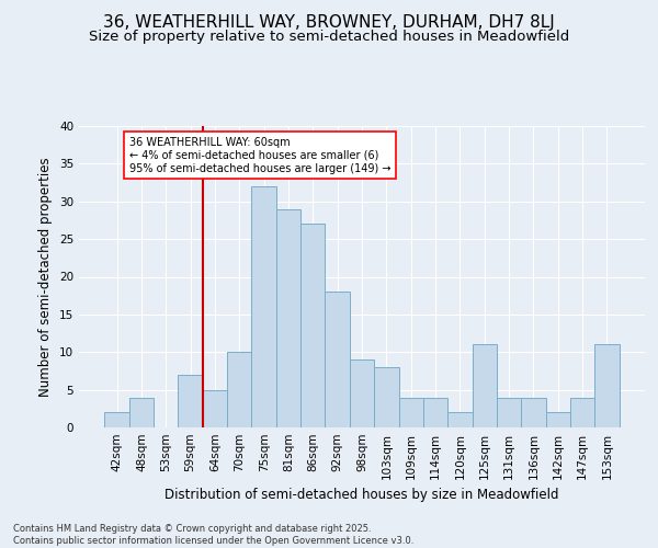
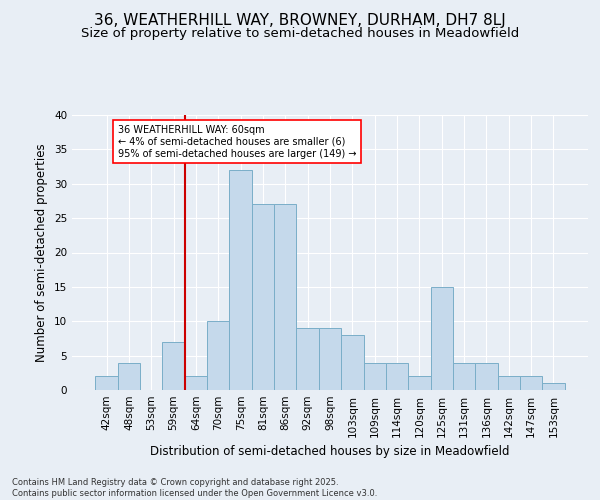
64sqm: 5 -> 2
81sqm: 29 -> 27
92sqm: 18 -> 9
125sqm: 11 -> 15
147sqm: 4 -> 2
153sqm: 11 -> 1
